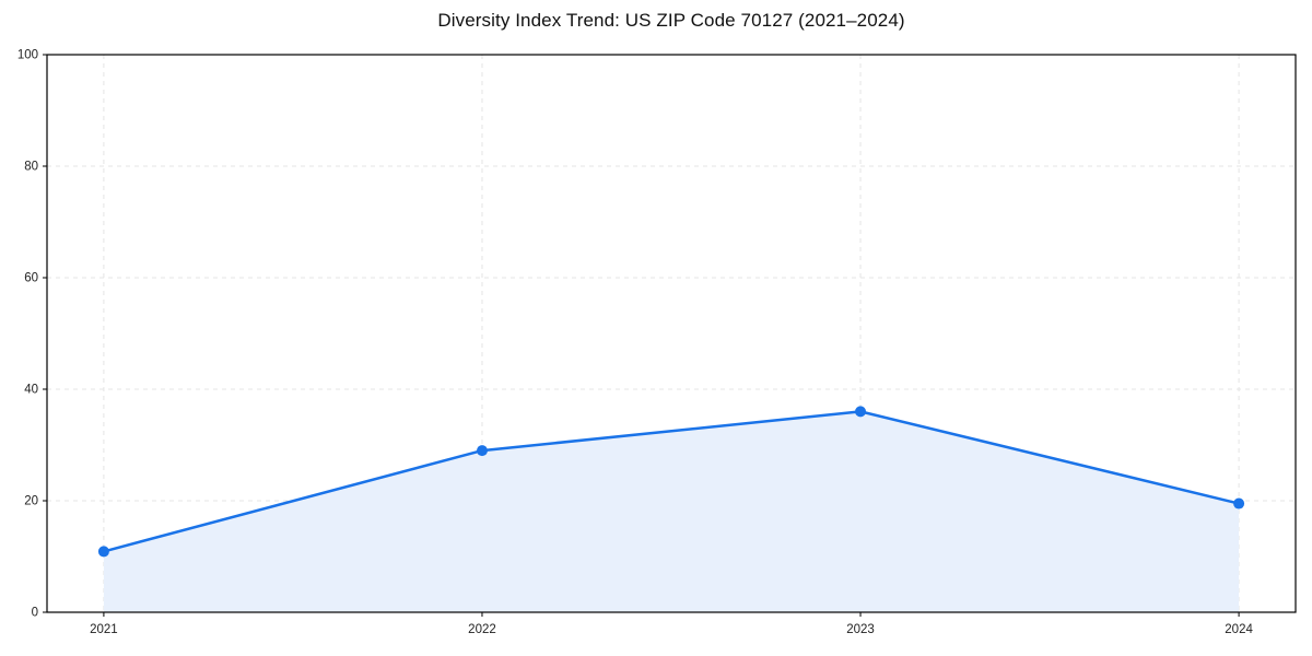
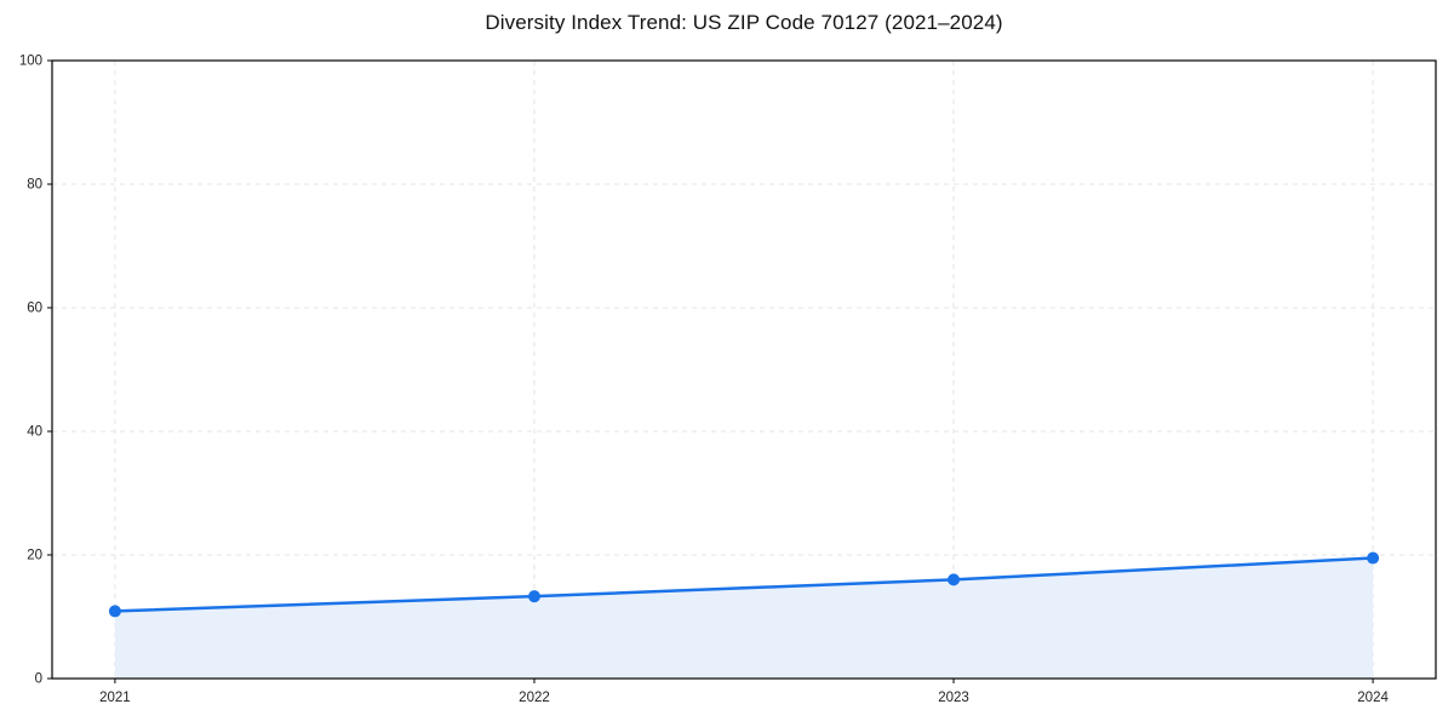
2022: 29 -> 13
2023: 36 -> 16
